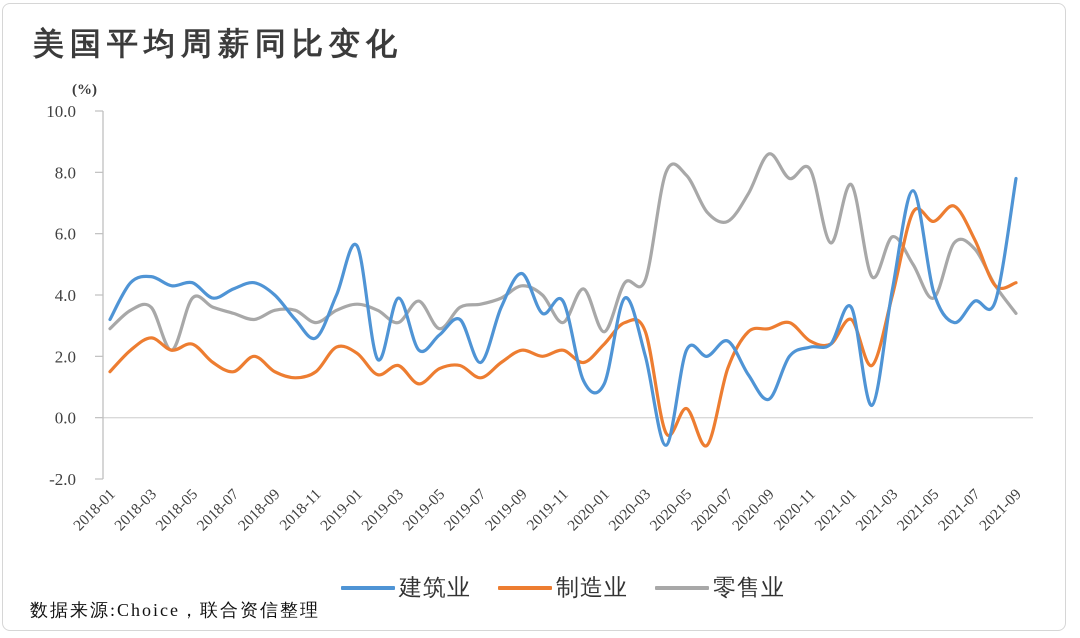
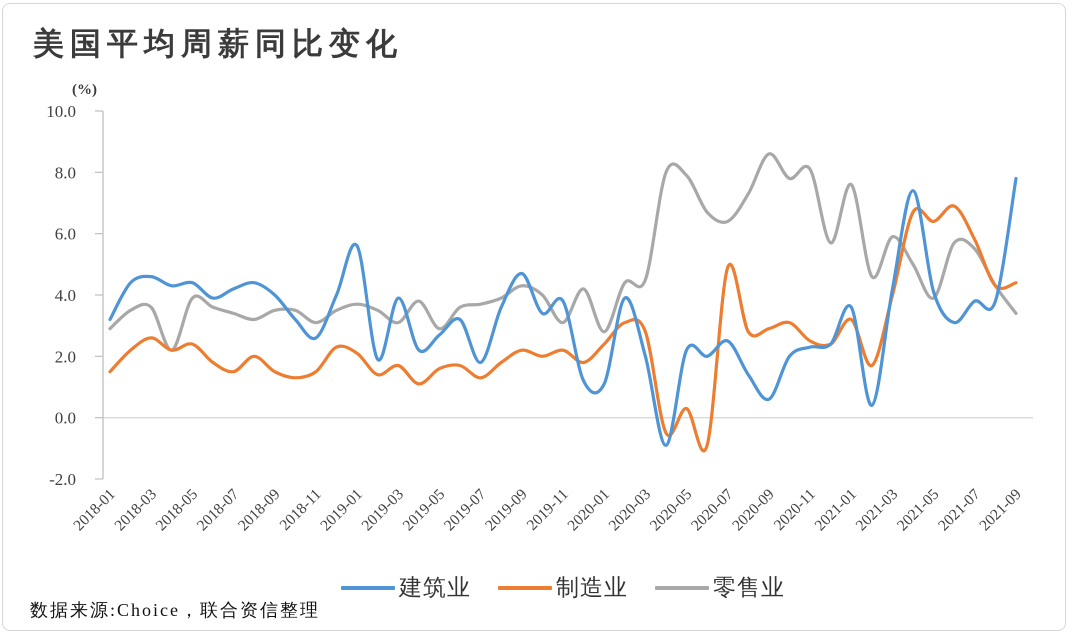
制造业/2020-07: 1.6 -> 4.9
